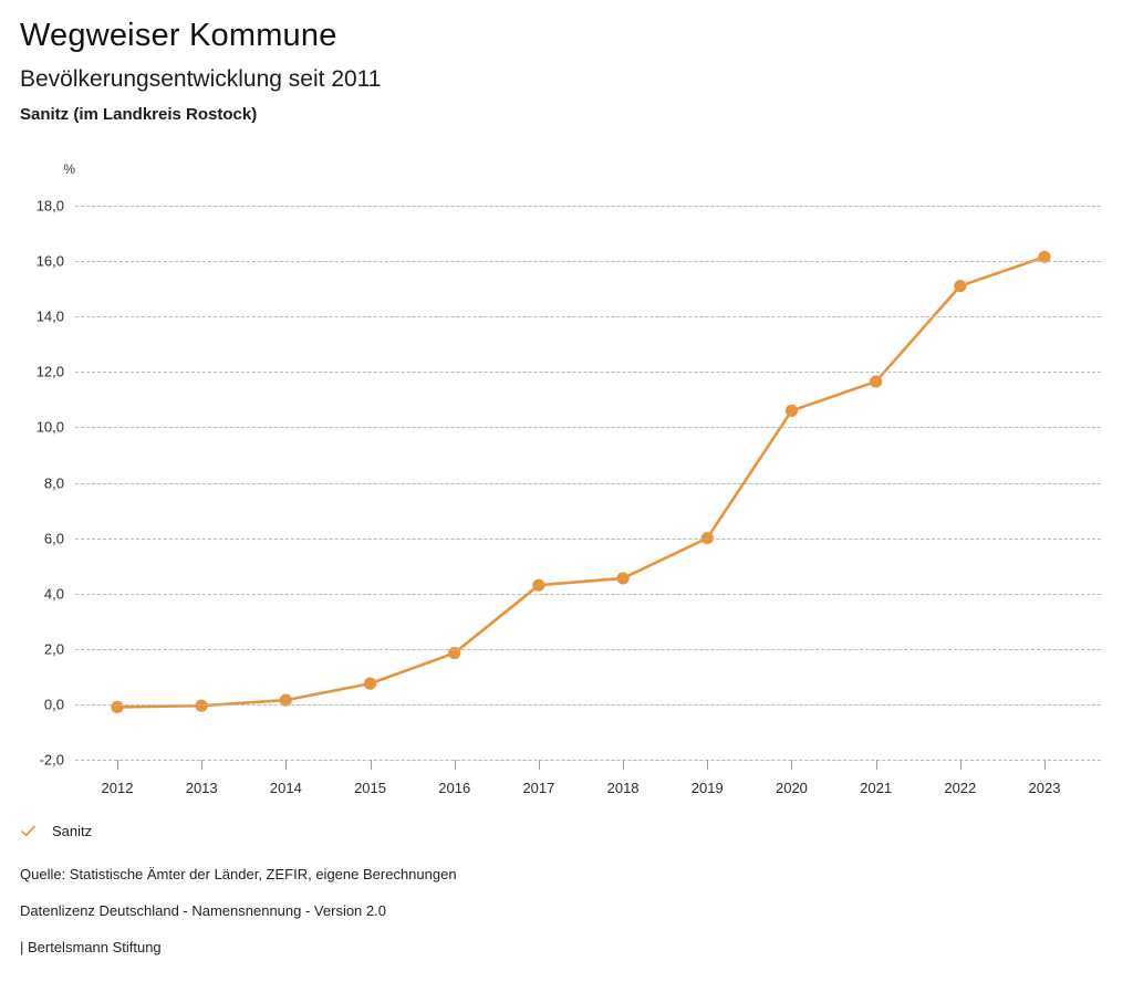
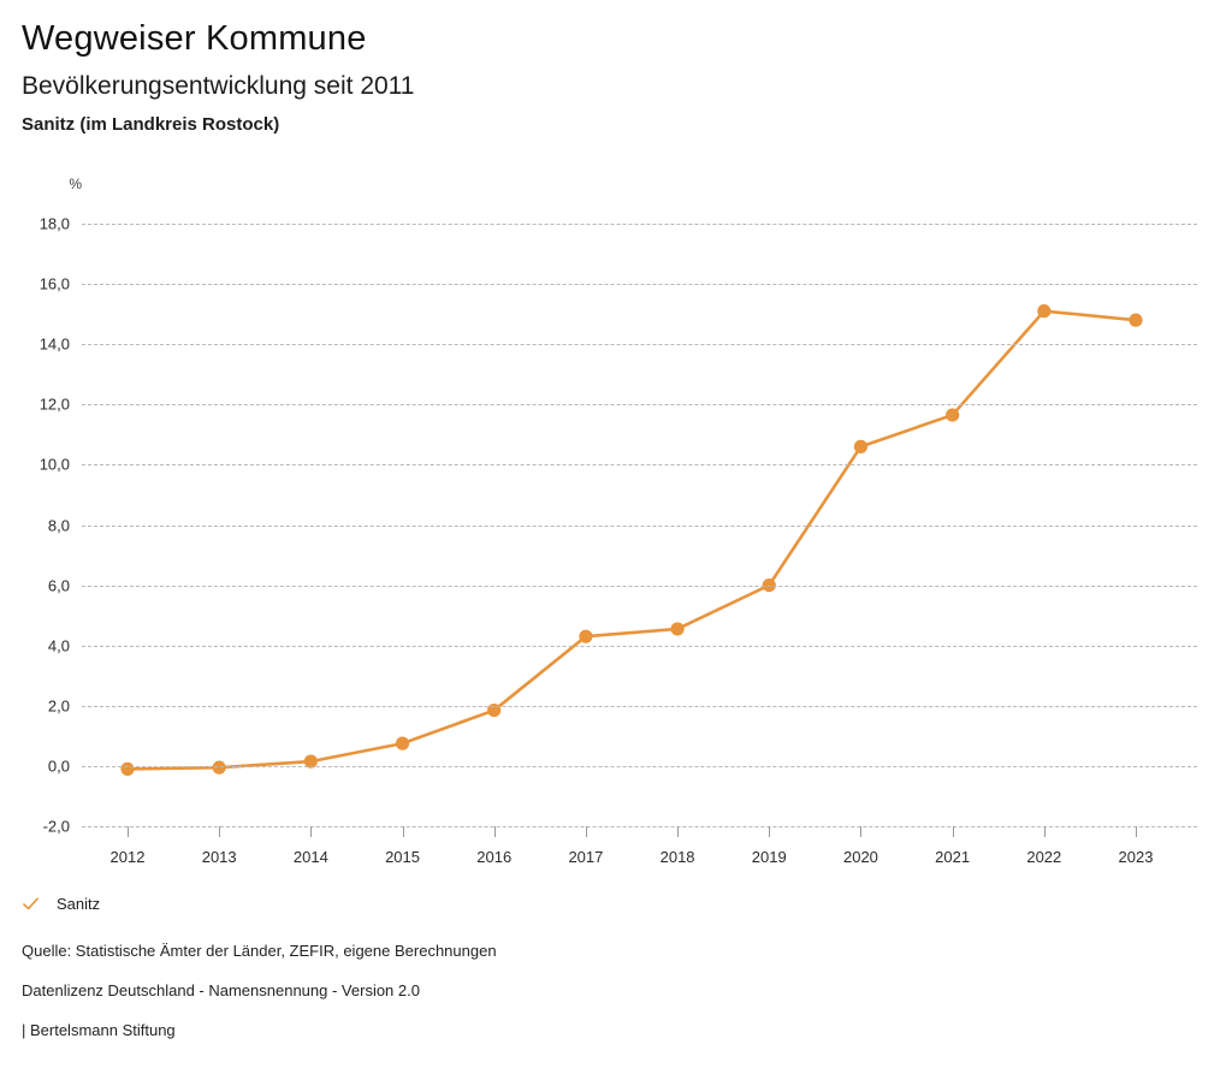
2023: 16,1 -> 14,8
